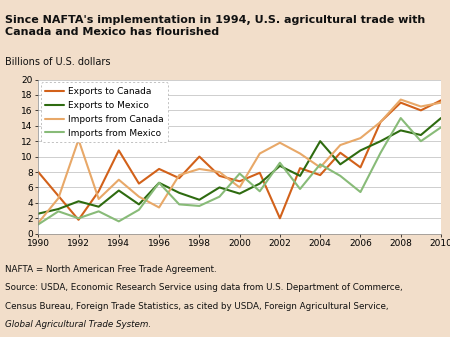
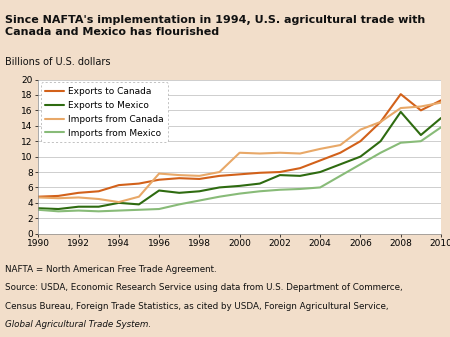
Exports to Canada/1990: 8.0 -> 4.8
Exports to Mexico/1990: 2.6 -> 3.3
Imports from Canada/1990: 1.4 -> 4.7
Imports from Mexico/1990: 1.2 -> 3.1
Exports to Canada/1992: 1.8 -> 5.3
Exports to Mexico/1992: 4.2 -> 3.5
Imports from Canada/1992: 12.2 -> 4.7
Imports from Mexico/1992: 2.0 -> 3.0
Exports to Canada/1994: 10.8 -> 6.3
Exports to Mexico/1994: 5.6 -> 4.0
Imports from Canada/1994: 7.0 -> 4.1
Imports from Mexico/1994: 1.6 -> 3.0
Exports to Canada/1996: 8.4 -> 7.0
Exports to Mexico/1996: 6.6 -> 5.6
Imports from Canada/1996: 3.4 -> 7.8
Imports from Mexico/1996: 6.6 -> 3.2
Exports to Canada/1998: 10.0 -> 7.1
Exports to Mexico/1998: 4.4 -> 5.5
Imports from Canada/1998: 8.4 -> 7.5
Imports from Mexico/1998: 3.6 -> 4.3
Exports to Canada/2000: 6.8 -> 7.7
Exports to Mexico/2000: 5.2 -> 6.2
Imports from Canada/2000: 6.0 -> 10.5
Imports from Mexico/2000: 7.8 -> 5.2
Exports to Canada/2002: 2.0 -> 8.0
Exports to Mexico/2002: 8.8 -> 7.6
Imports from Canada/2002: 11.8 -> 10.5
Imports from Mexico/2002: 9.2 -> 5.7
Exports to Canada/2004: 7.6 -> 9.5
Exports to Mexico/2004: 12.0 -> 8.0
Imports from Canada/2004: 8.6 -> 11.0
Imports from Mexico/2004: 9.0 -> 6.0
Exports to Canada/2006: 8.6 -> 12.0
Exports to Mexico/2006: 10.8 -> 10.0
Imports from Canada/2006: 12.4 -> 13.5
Imports from Mexico/2006: 5.4 -> 9.0
Exports to Canada/2008: 17.0 -> 18.1
Exports to Mexico/2008: 13.4 -> 15.8
Imports from Canada/2008: 17.4 -> 16.3
Imports from Mexico/2008: 15.0 -> 11.8
